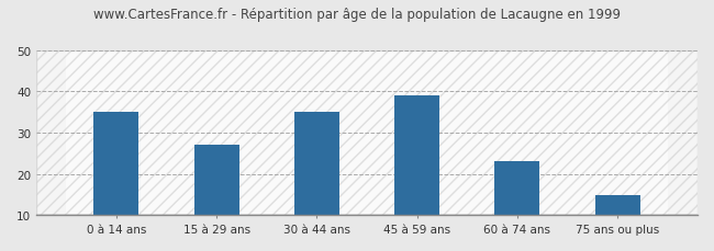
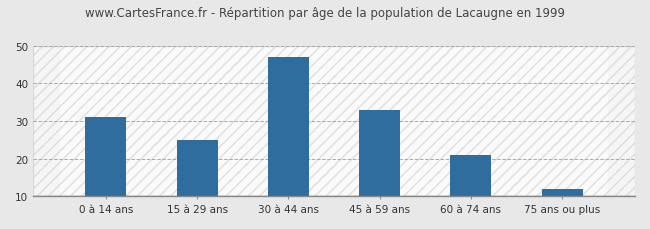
0 à 14 ans: 35 -> 31
15 à 29 ans: 27 -> 25
30 à 44 ans: 35 -> 47
45 à 59 ans: 39 -> 33
60 à 74 ans: 23 -> 21
75 ans ou plus: 15 -> 12
